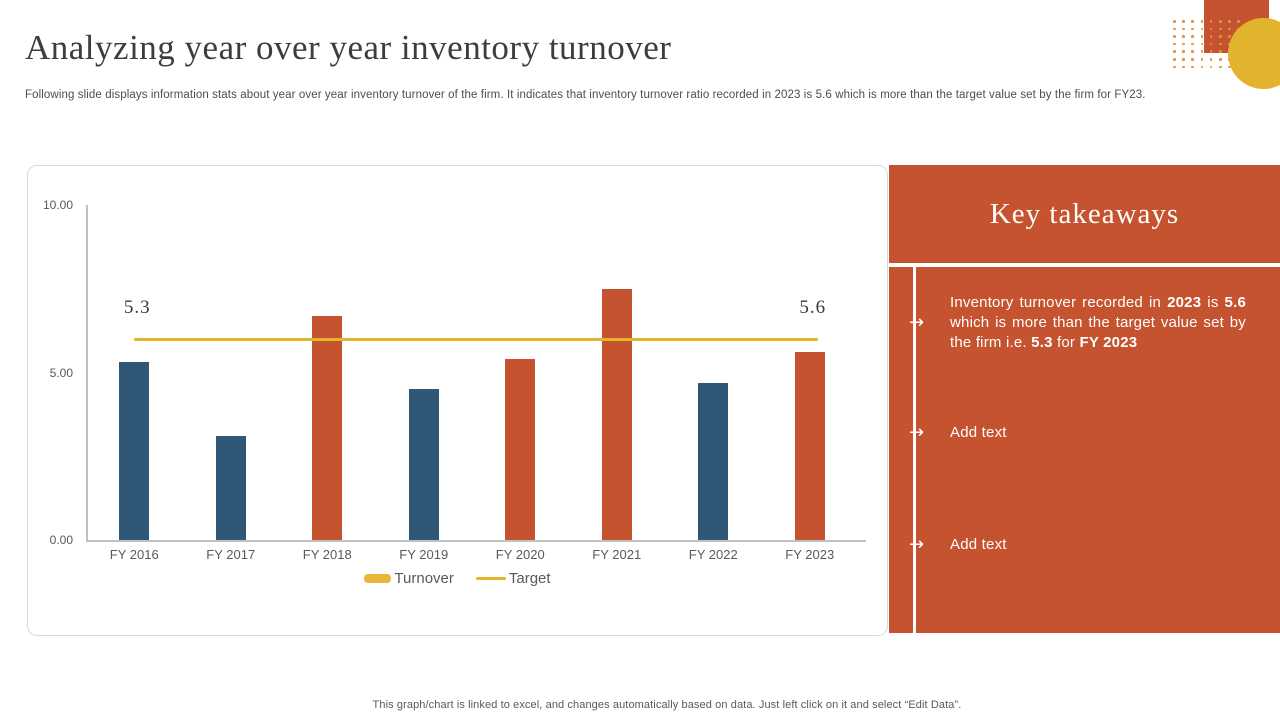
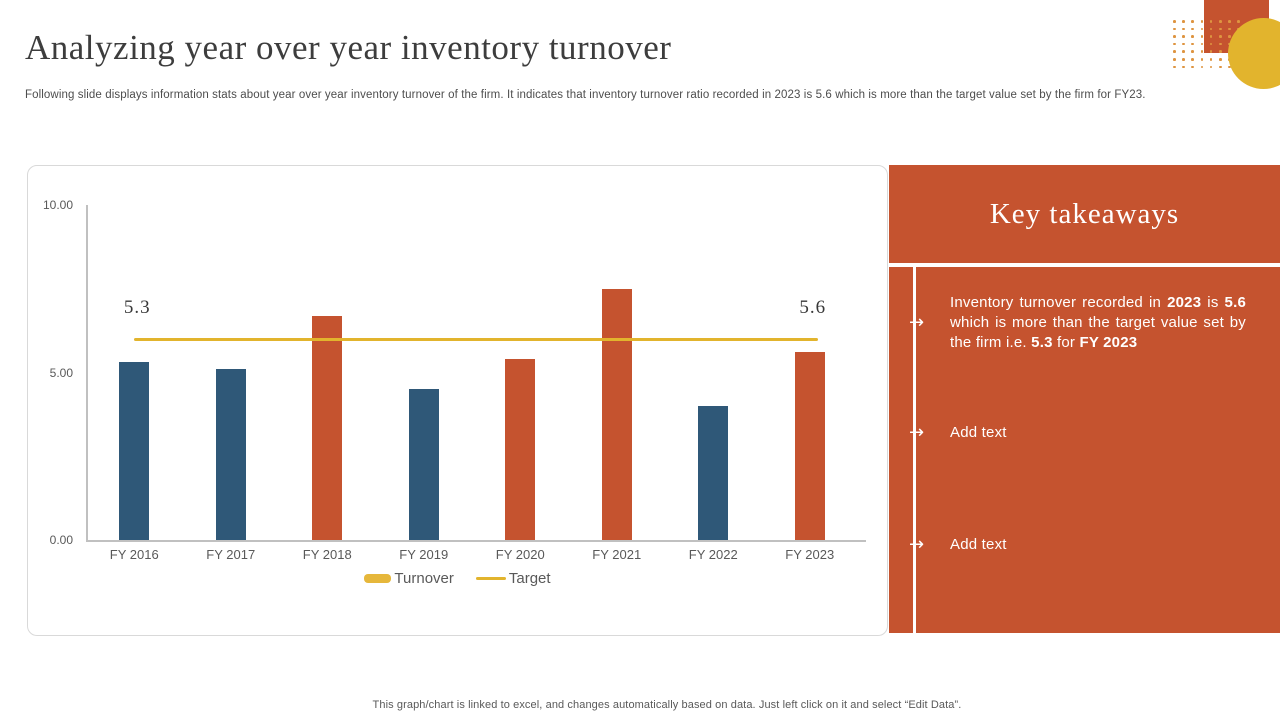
FY 2017: 3.1 -> 5.1
FY 2022: 4.7 -> 4.0
